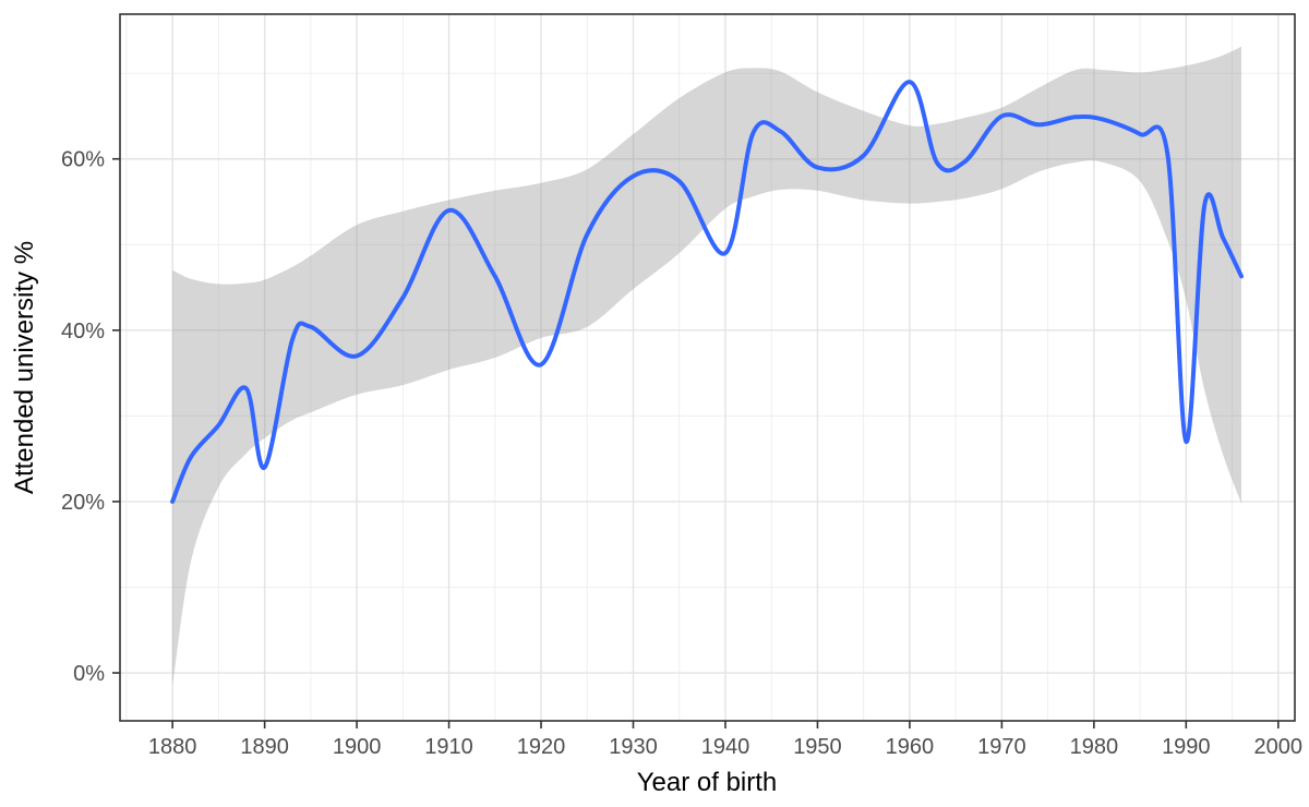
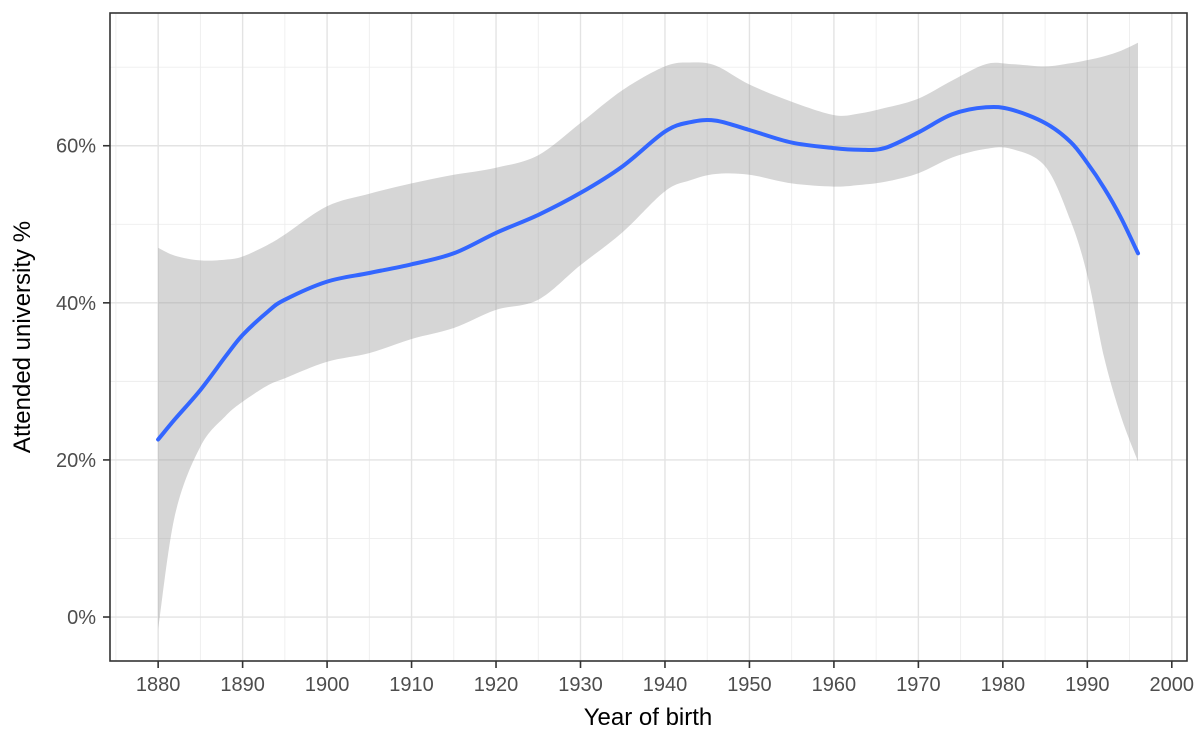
1880: 20% -> 23%
1890: 24% -> 36%
1900: 37% -> 43%
1910: 54% -> 45%
1920: 36% -> 49%
1930: 58% -> 54%
1940: 49% -> 62%
1950: 59% -> 62%
1960: 69% -> 60%
1970: 65% -> 62%
1990: 27% -> 58%
